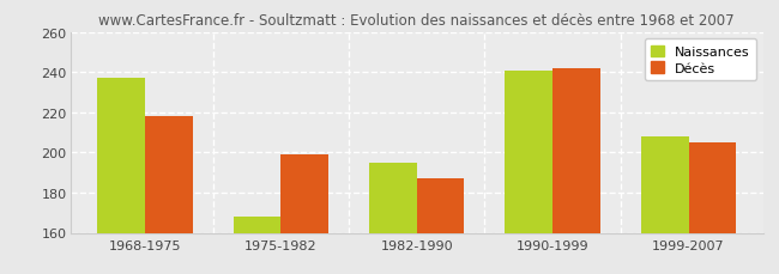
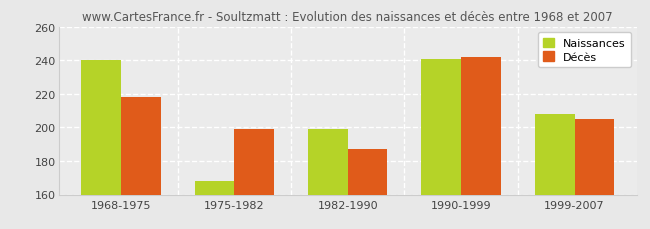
Naissances/1968-1975: 237 -> 240
Naissances/1982-1990: 195 -> 199
